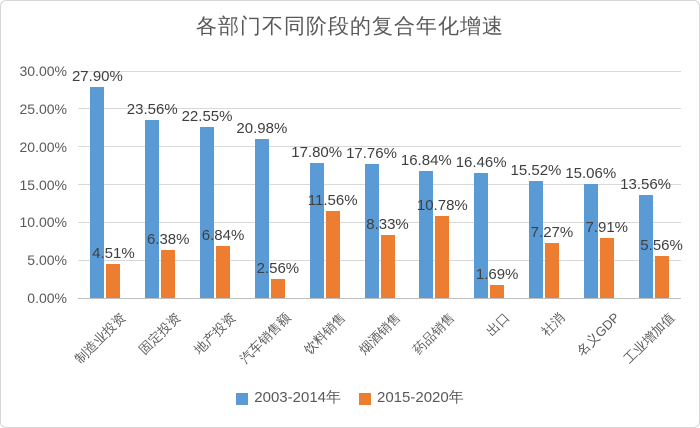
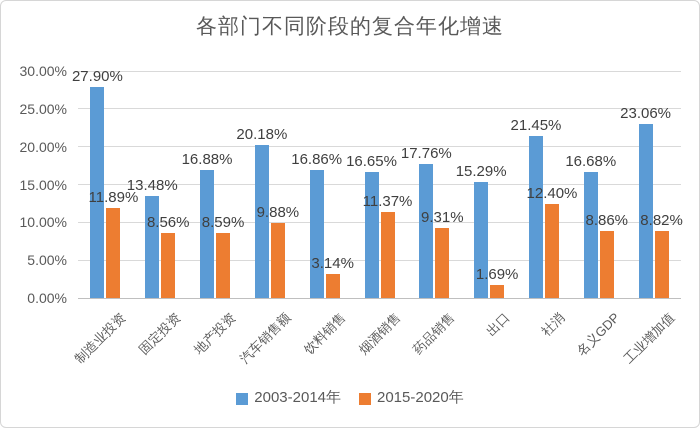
2015-2020年/制造业投资: 4.51% -> 11.89%
2003-2014年/固定投资: 23.56% -> 13.48%
2015-2020年/固定投资: 6.38% -> 8.56%
2003-2014年/地产投资: 22.55% -> 16.88%
2015-2020年/地产投资: 6.84% -> 8.59%
2003-2014年/汽车销售额: 20.98% -> 20.18%
2015-2020年/汽车销售额: 2.56% -> 9.88%
2003-2014年/饮料销售: 17.80% -> 16.86%
2015-2020年/饮料销售: 11.56% -> 3.14%
2003-2014年/烟酒销售: 17.76% -> 16.65%
2015-2020年/烟酒销售: 8.33% -> 11.37%
2003-2014年/药品销售: 16.84% -> 17.76%
2015-2020年/药品销售: 10.78% -> 9.31%
2003-2014年/出口: 16.46% -> 15.29%
2003-2014年/社消: 15.52% -> 21.45%
2015-2020年/社消: 7.27% -> 12.40%
2003-2014年/名义GDP: 15.06% -> 16.68%
2015-2020年/名义GDP: 7.91% -> 8.86%
2003-2014年/工业增加值: 13.56% -> 23.06%
2015-2020年/工业增加值: 5.56% -> 8.82%
